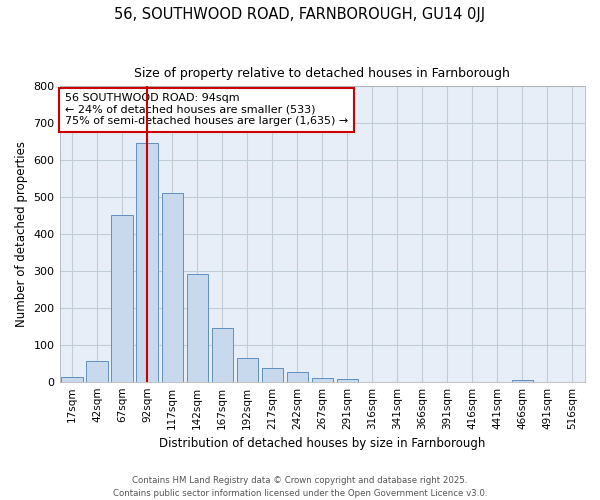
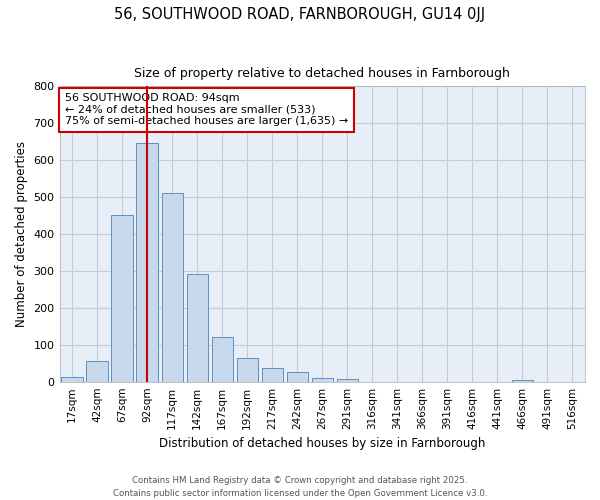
167sqm: 145 -> 120
